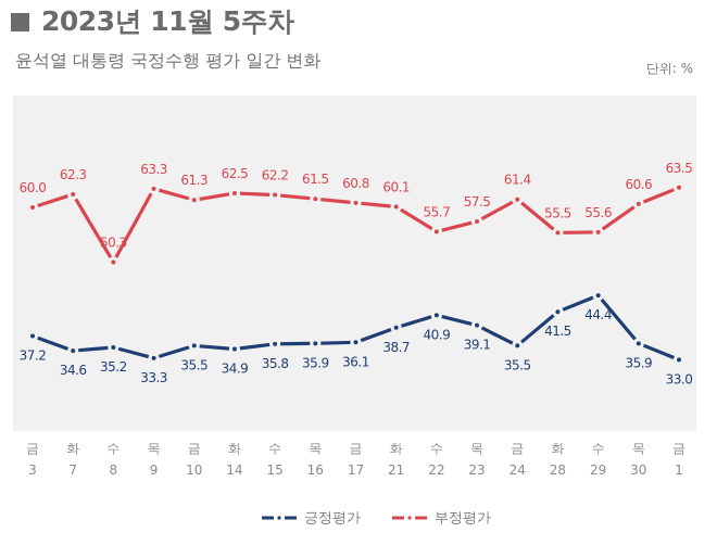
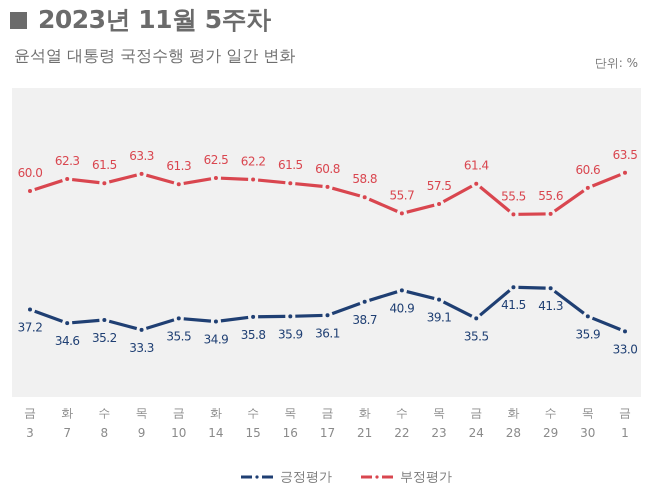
부정평가/8: 50.3 -> 61.5
부정평가/21: 60.1 -> 58.8
긍정평가/29: 44.4 -> 41.3
